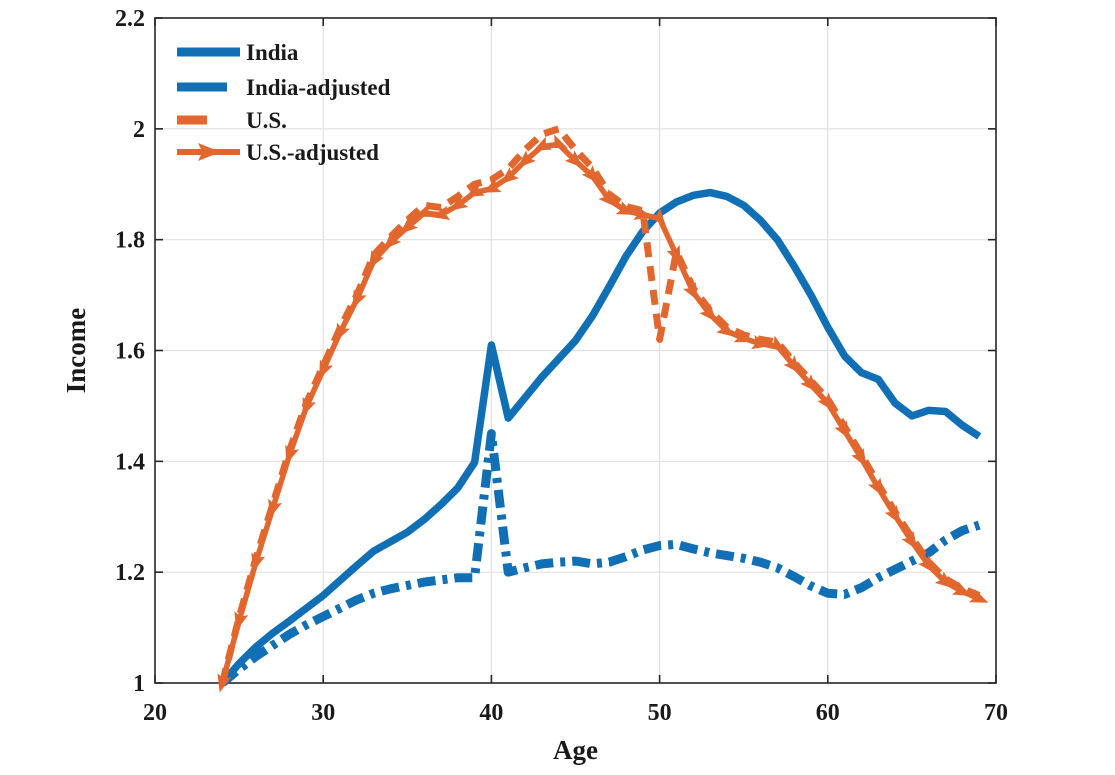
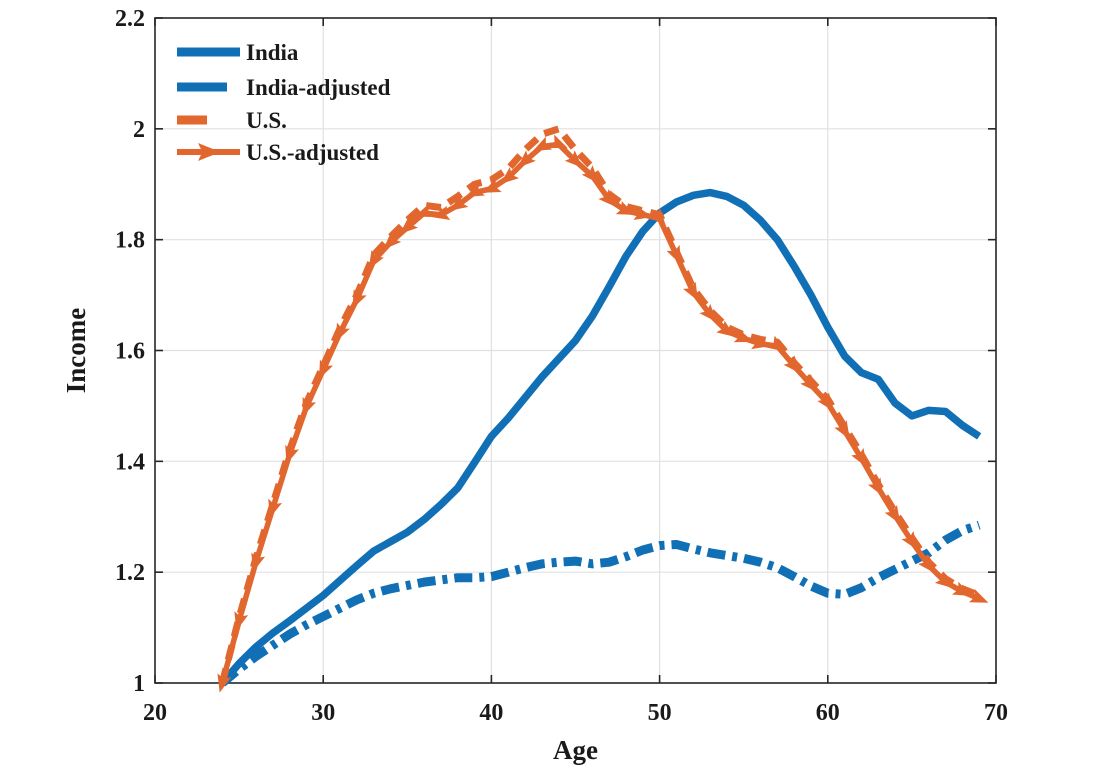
India/40: 1.61 -> 1.45
India-adjusted/40: 1.45 -> 1.19
U.S./50: 1.62 -> 1.84
